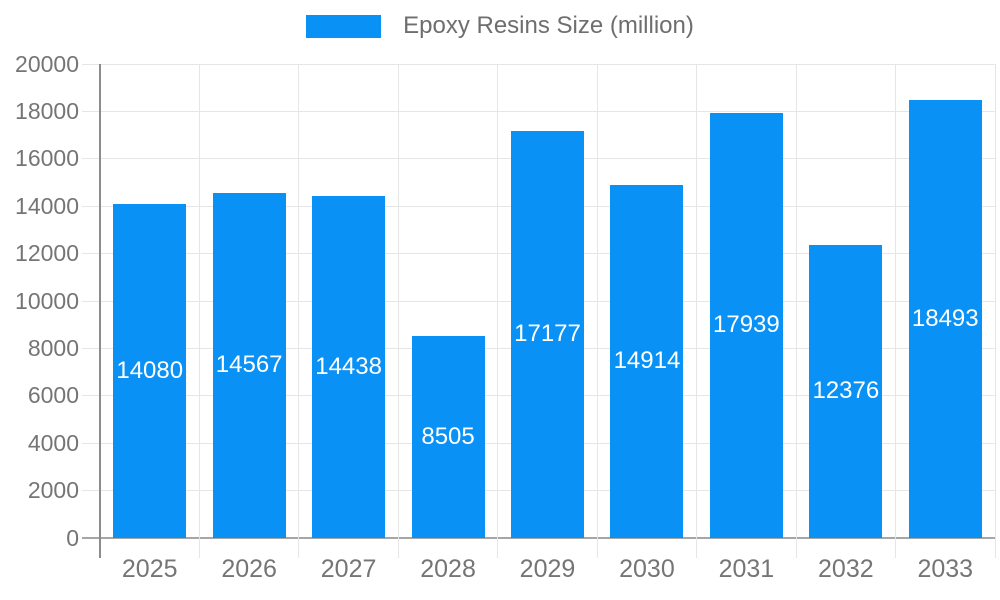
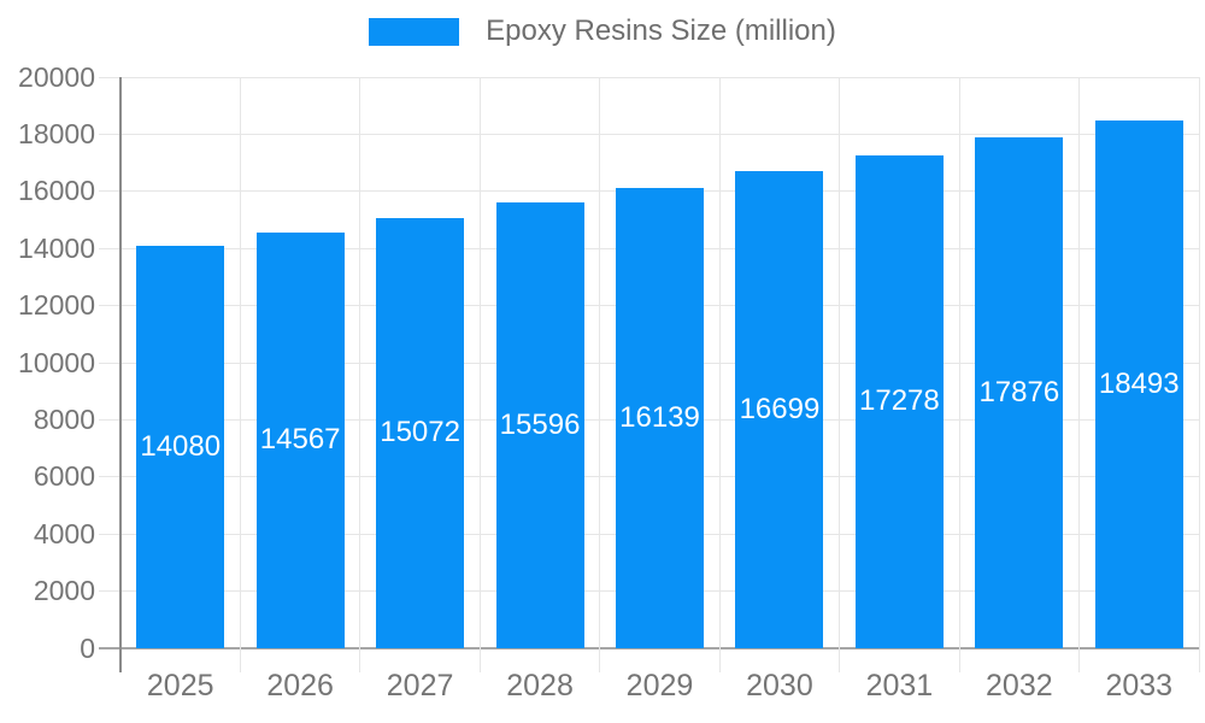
2027: 14438 -> 15072
2028: 8505 -> 15596
2029: 17177 -> 16139
2030: 14914 -> 16699
2031: 17939 -> 17278
2032: 12376 -> 17876
